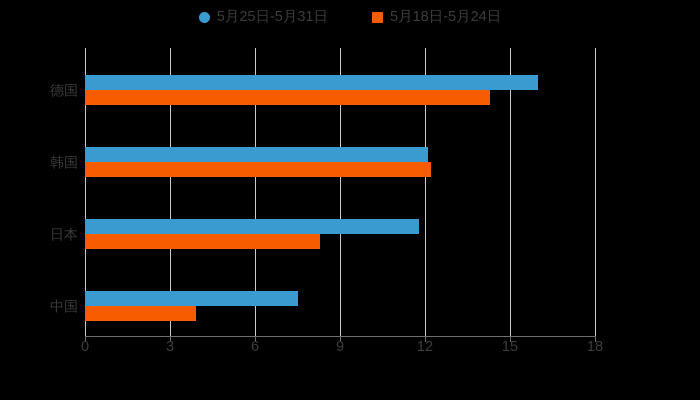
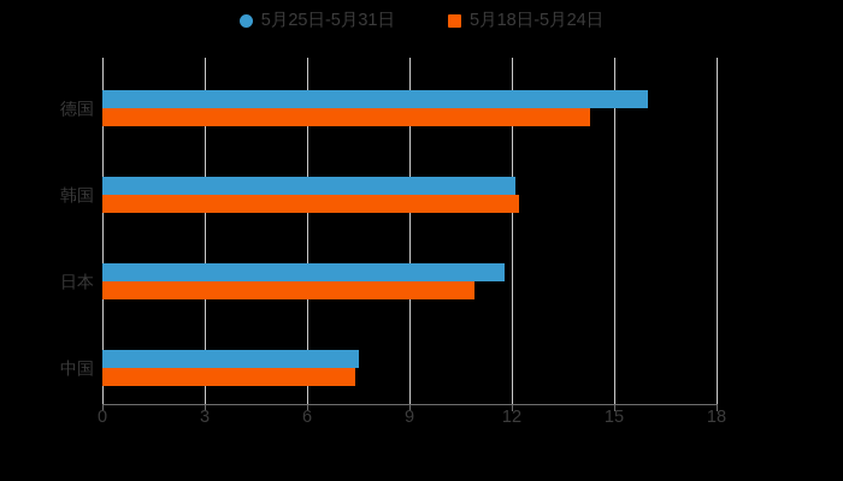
5月18日-5月24日/日本: 8.3 -> 10.9
5月18日-5月24日/中国: 3.9 -> 7.4
